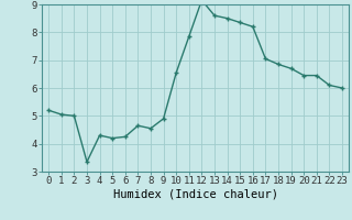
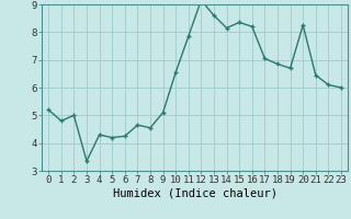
1: 5.05 -> 4.80
9: 4.90 -> 5.10
14: 8.50 -> 8.15
20: 6.45 -> 8.25
